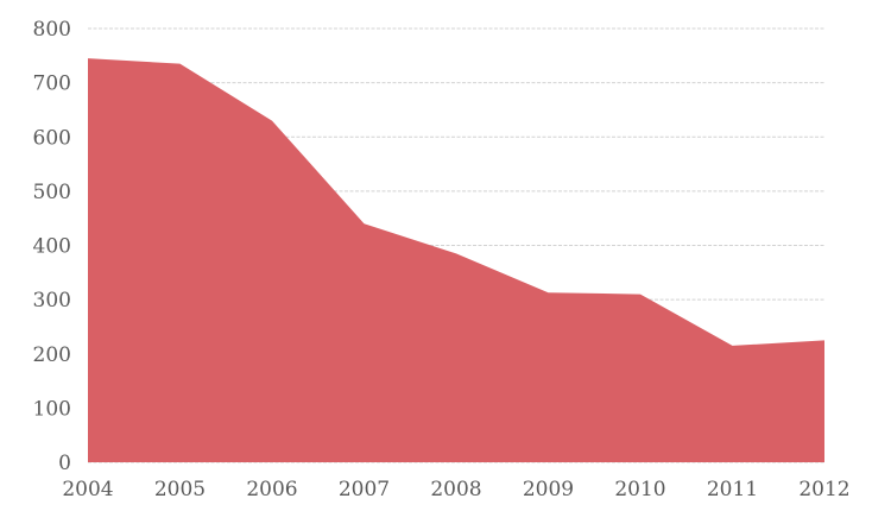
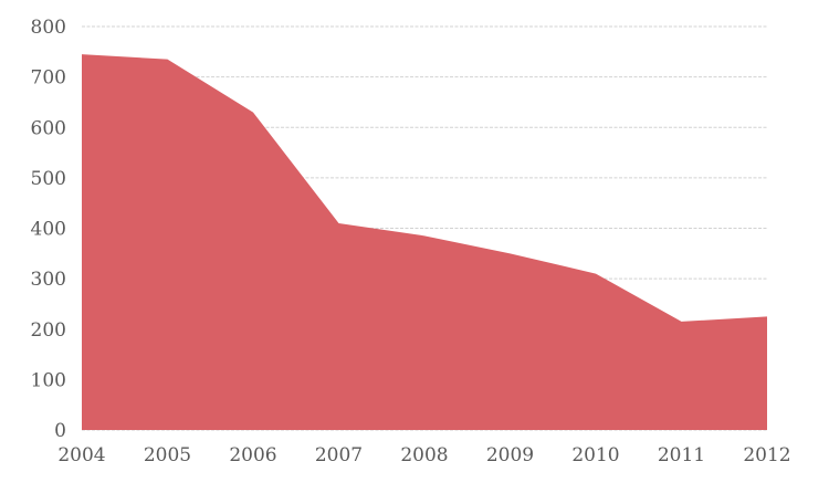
2007: 440 -> 410
2009: 310 -> 350
